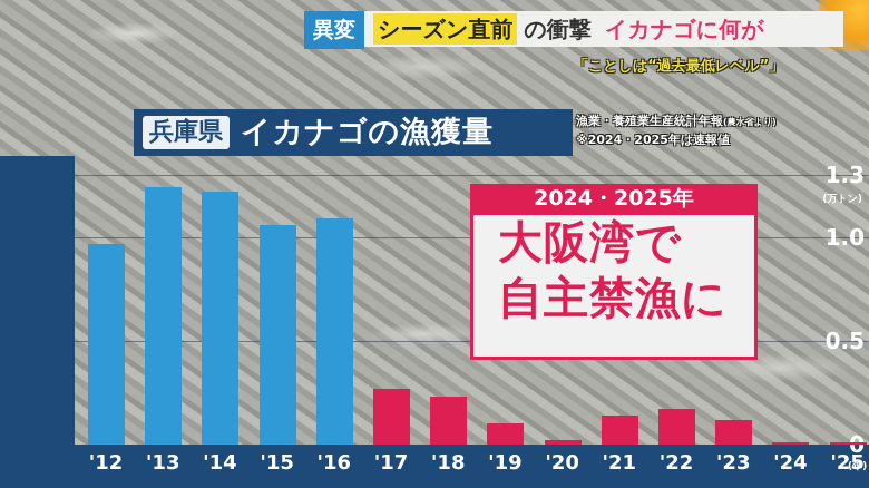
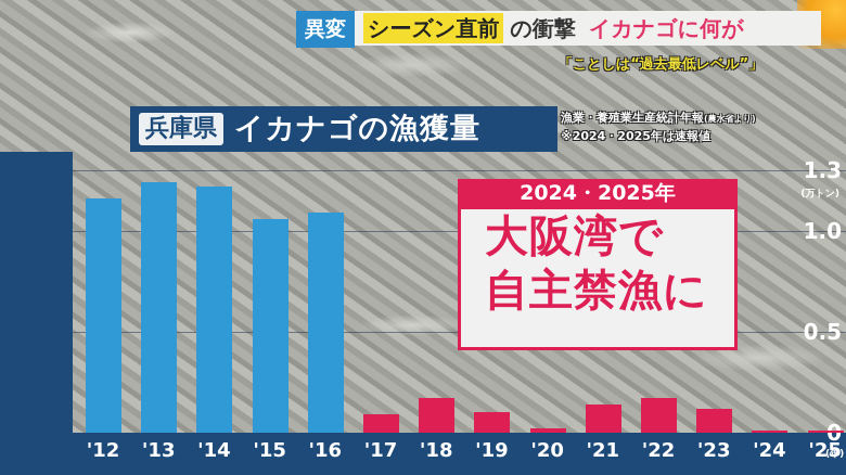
'12: 0.97 -> 1.16
'17: 0.27 -> 0.09
'18: 0.23 -> 0.17
